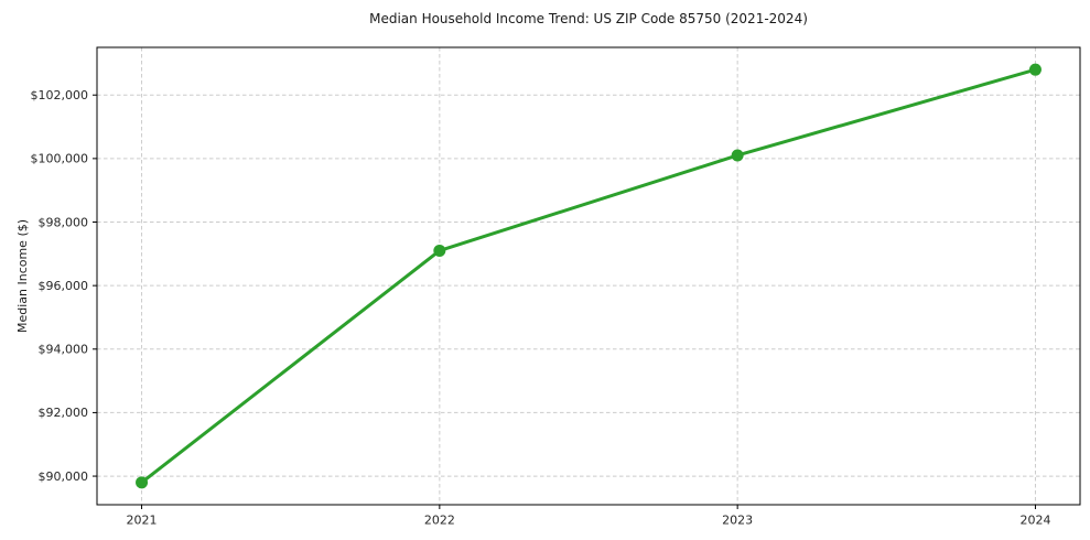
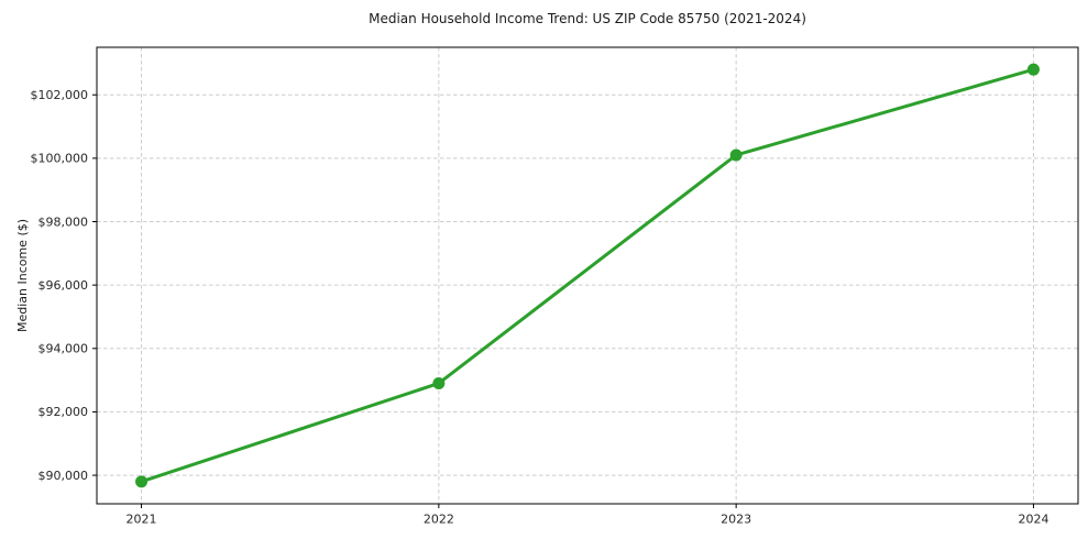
2022: $97100 -> $92900
